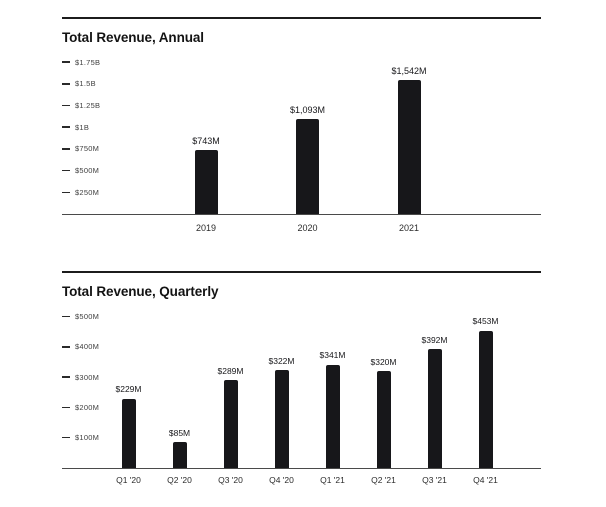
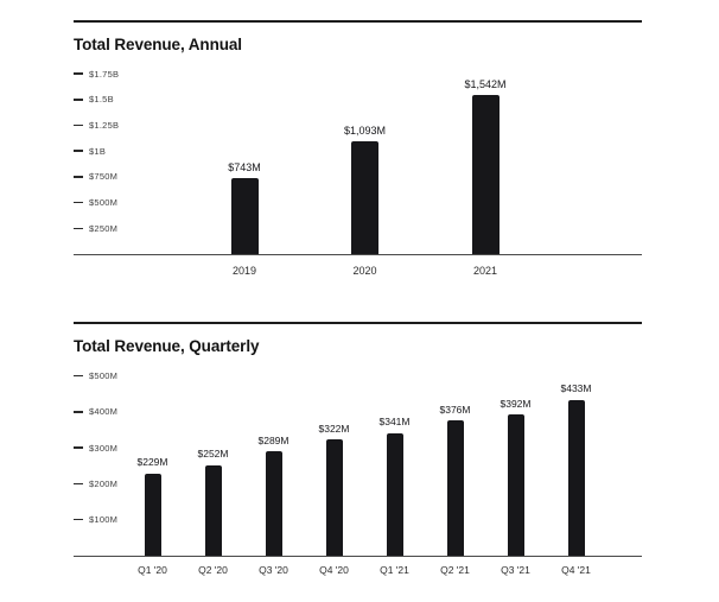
Total Revenue, Quarterly/Q2 '20: $85M -> $252M
Total Revenue, Quarterly/Q2 '21: $320M -> $376M
Total Revenue, Quarterly/Q4 '21: $453M -> $433M
